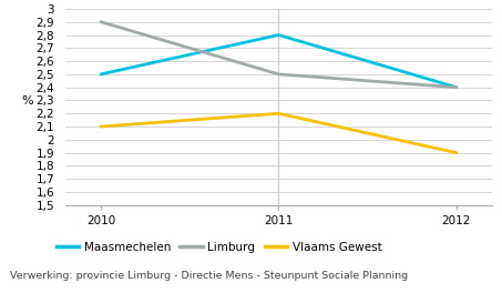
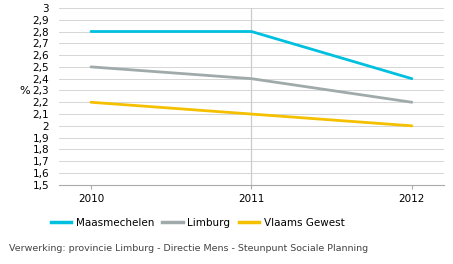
Maasmechelen/2010: 2,5 -> 2,8
Limburg/2010: 2,9 -> 2,5
Vlaams Gewest/2010: 2,1 -> 2,2
Limburg/2011: 2,5 -> 2,4
Vlaams Gewest/2011: 2,2 -> 2,1
Limburg/2012: 2,4 -> 2,2
Vlaams Gewest/2012: 1,9 -> 2,0
